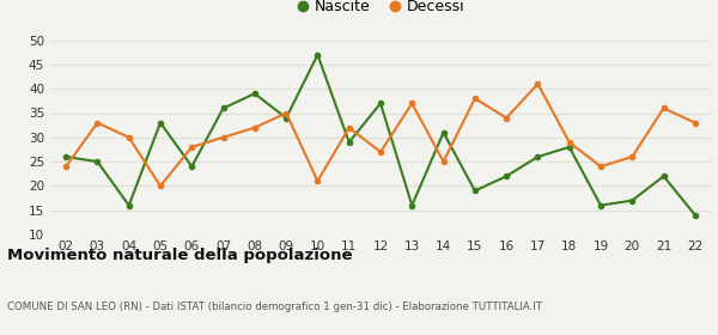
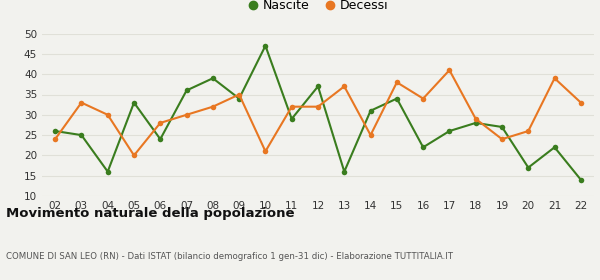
Decessi/12: 27 -> 32
Nascite/15: 19 -> 34
Nascite/19: 16 -> 27
Decessi/21: 36 -> 39
